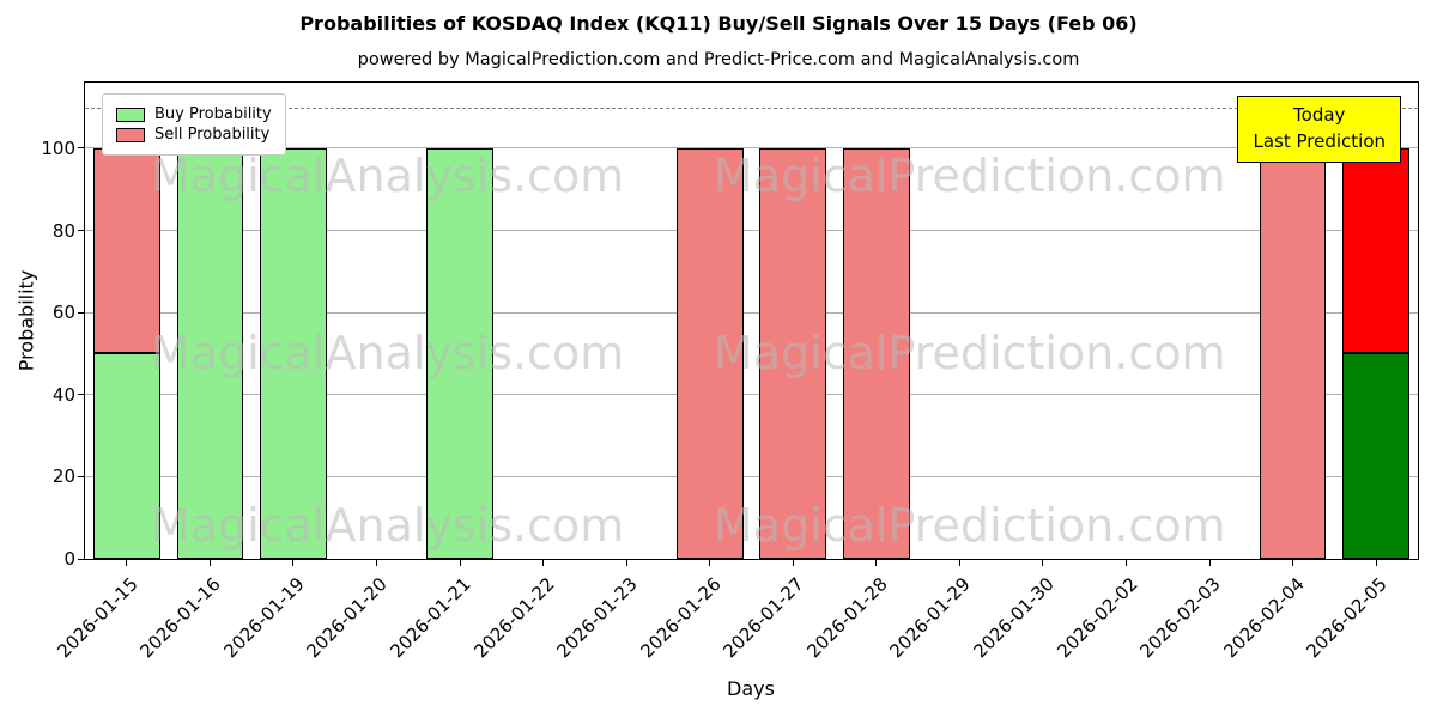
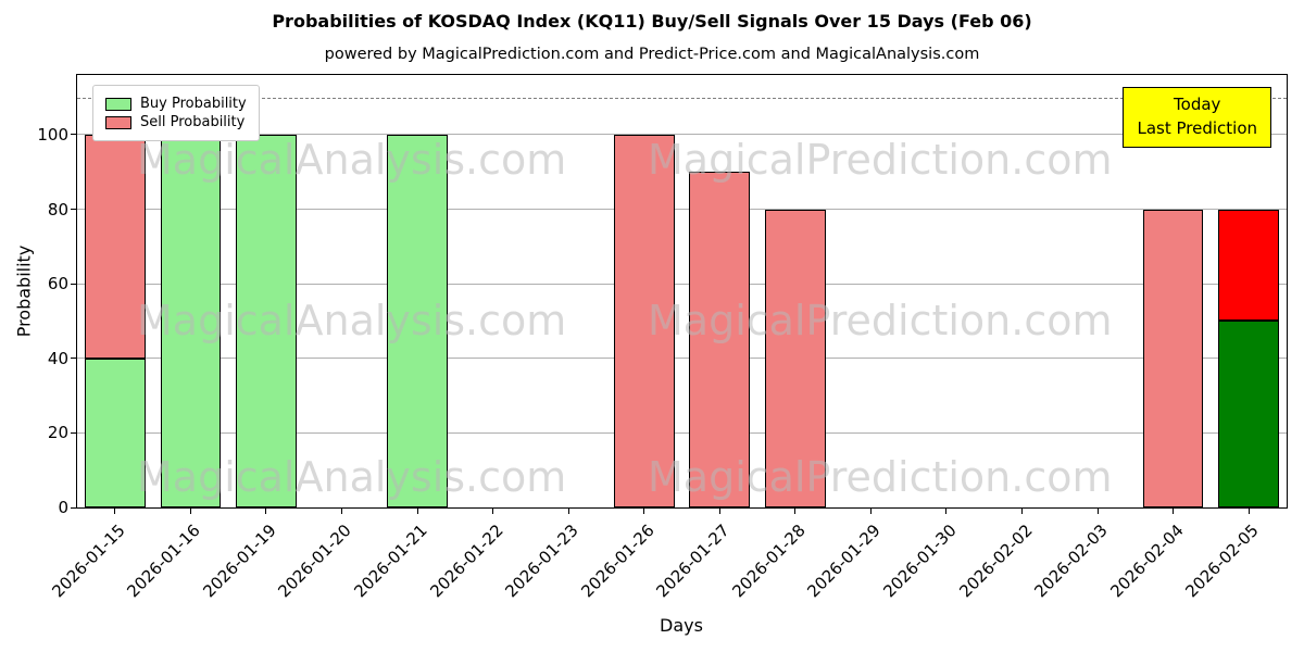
Buy Probability/2026-01-15: 50 -> 40
Sell Probability/2026-01-15: 50 -> 60
Sell Probability/2026-01-27: 100 -> 90
Sell Probability/2026-01-28: 100 -> 80
Sell Probability/2026-02-04: 100 -> 80
Sell Probability/2026-02-05: 50 -> 30
